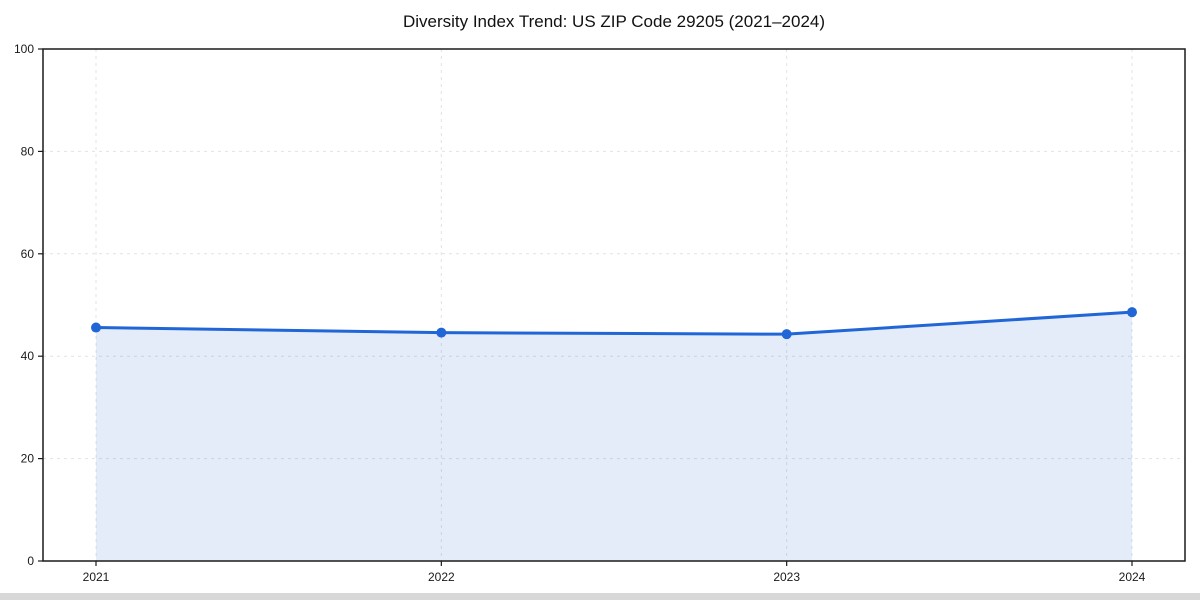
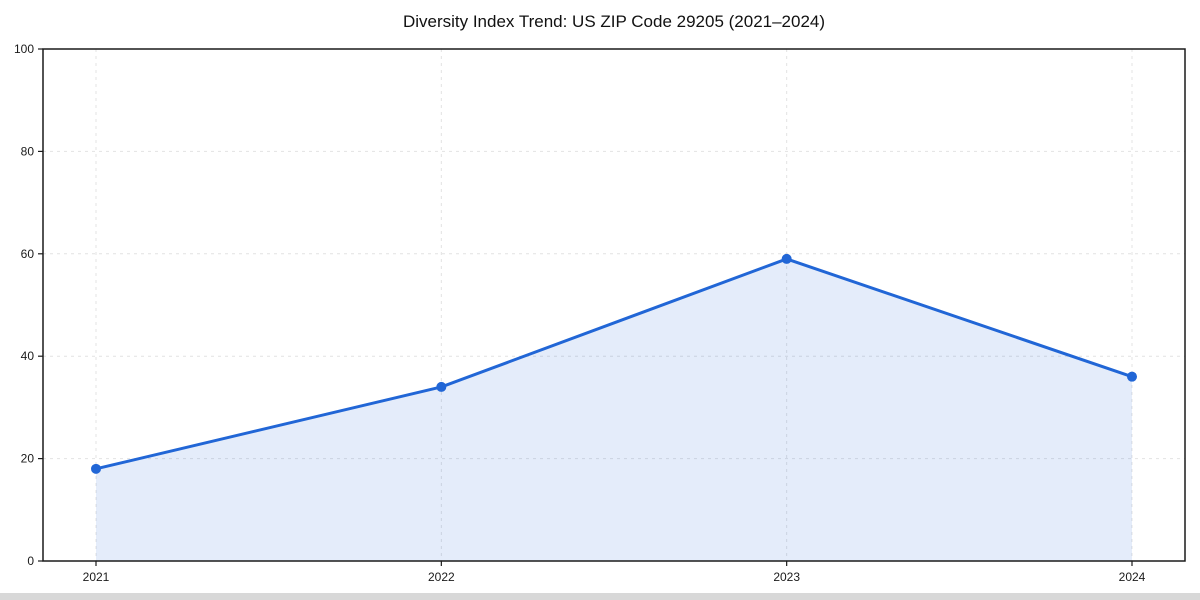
2021: 46 -> 18
2022: 45 -> 34
2023: 44 -> 59
2024: 49 -> 36
